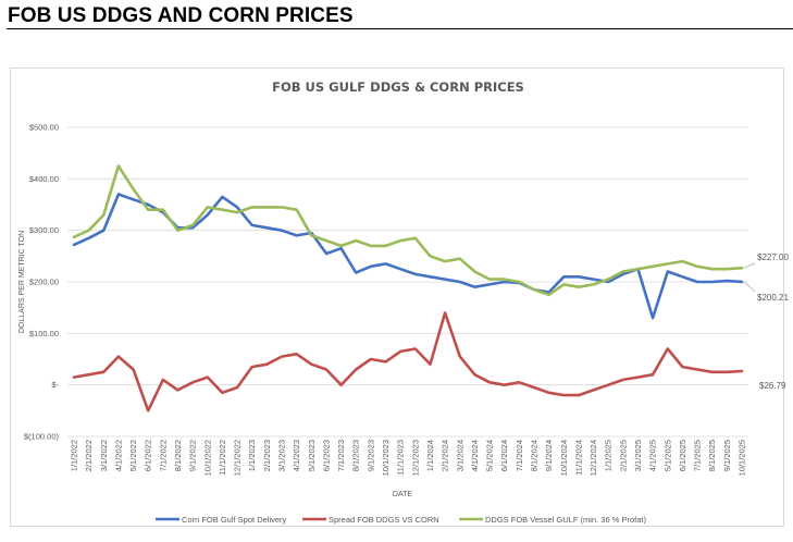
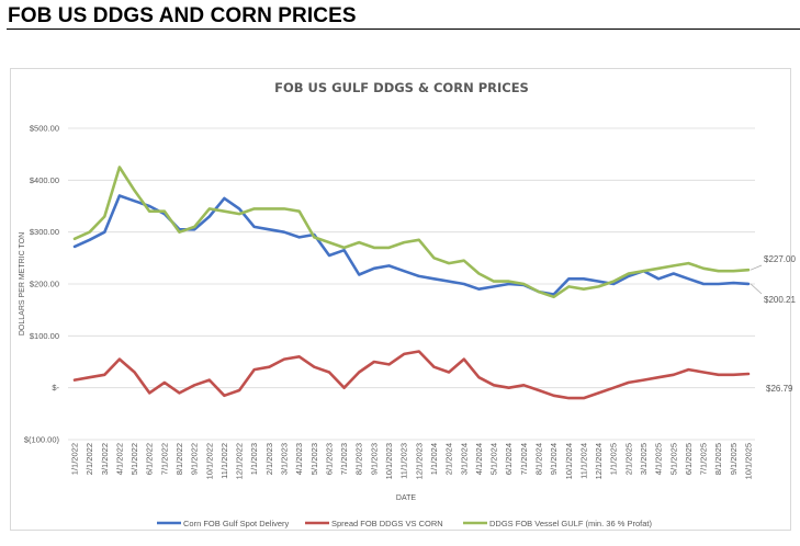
Spread FOB DDGS VS CORN/6/1/2022: -$50 -> -$10
Spread FOB DDGS VS CORN/2/1/2024: $140 -> $30
Corn FOB Gulf Spot Delivery/4/1/2025: $130 -> $210
Spread FOB DDGS VS CORN/5/1/2025: $70 -> $20
